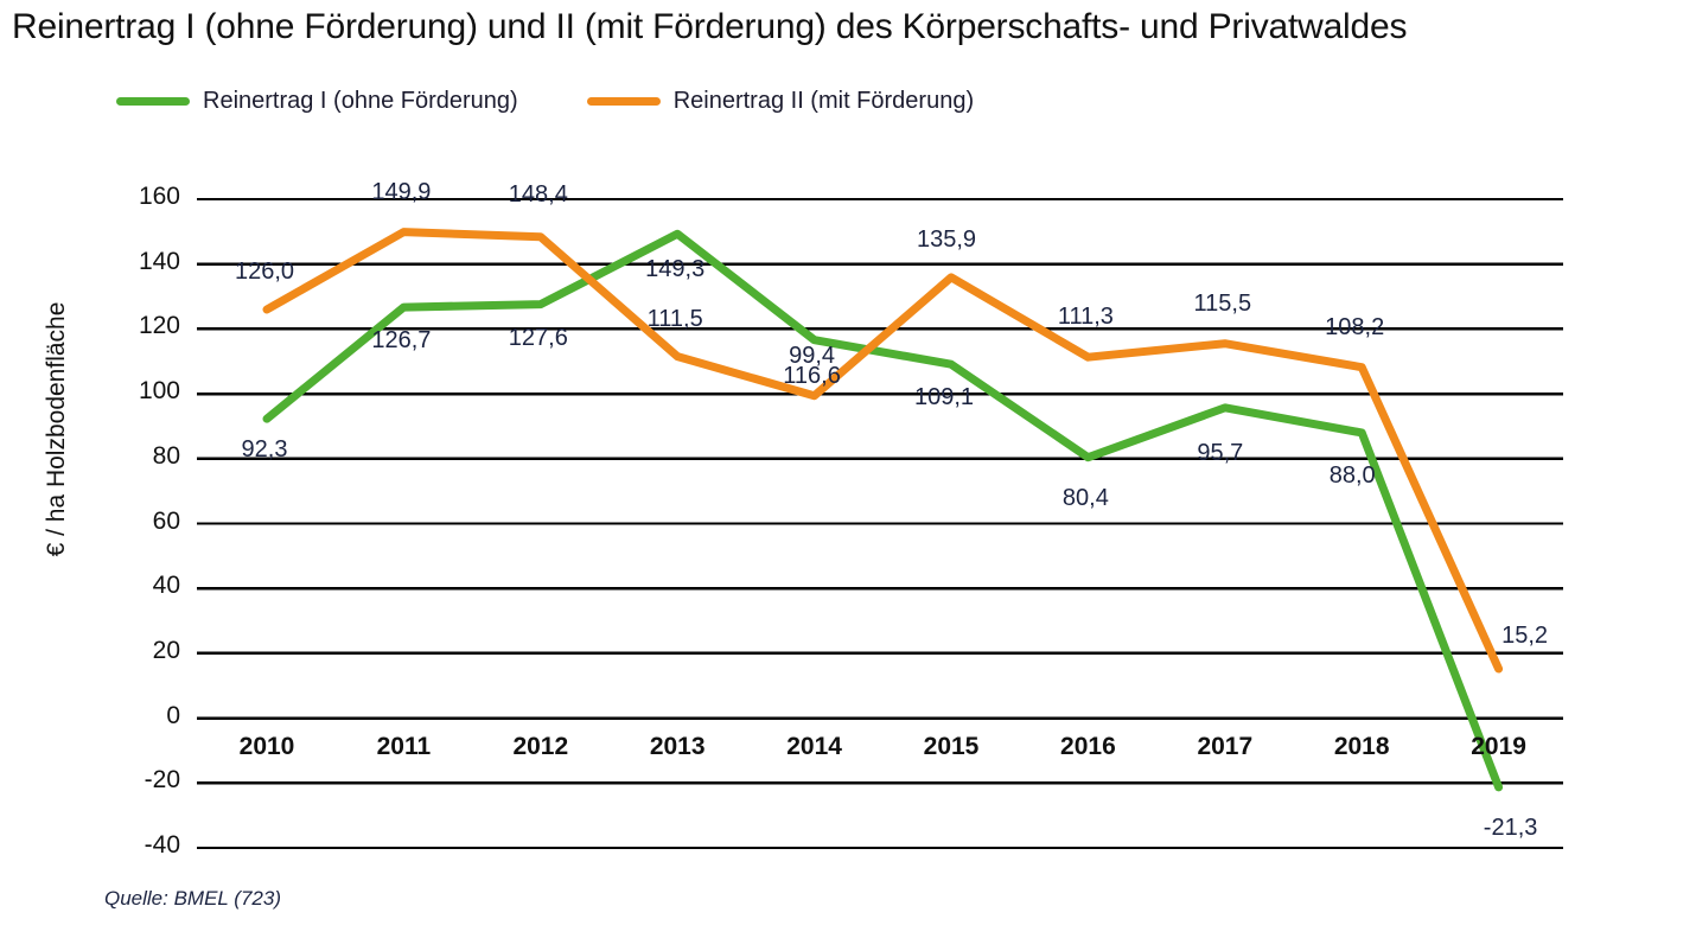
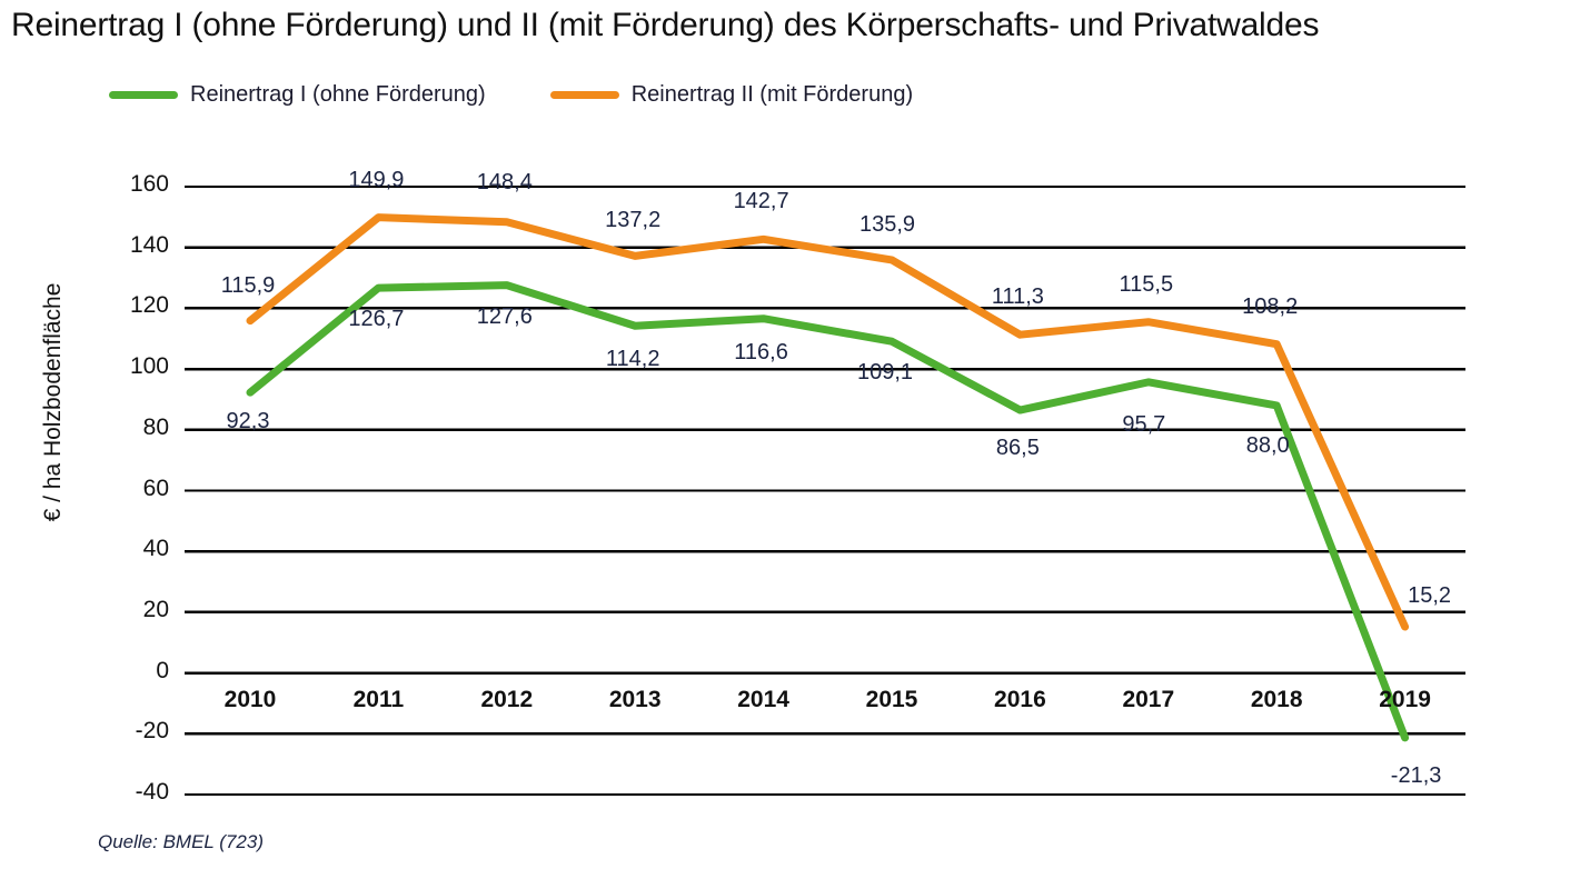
Reinertrag II (mit Förderung)/2010: 126,0 -> 115,9
Reinertrag I (ohne Förderung)/2013: 149,3 -> 114,2
Reinertrag II (mit Förderung)/2013: 111,5 -> 137,2
Reinertrag II (mit Förderung)/2014: 99,4 -> 142,7
Reinertrag I (ohne Förderung)/2016: 80,4 -> 86,5
